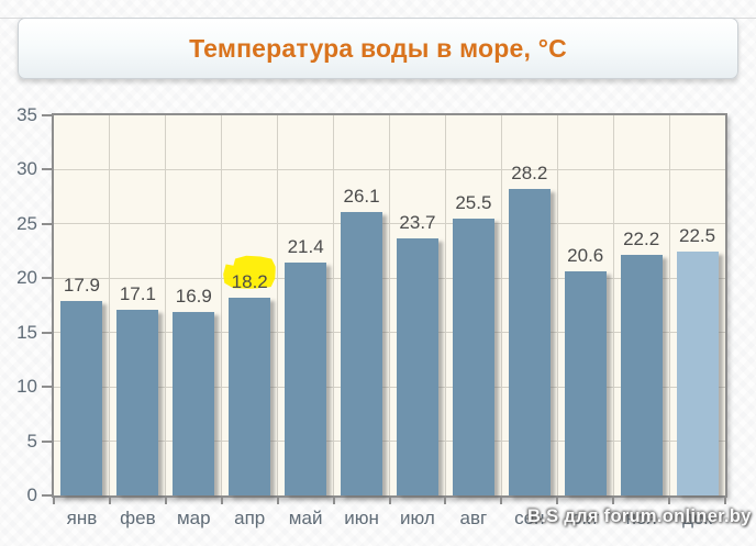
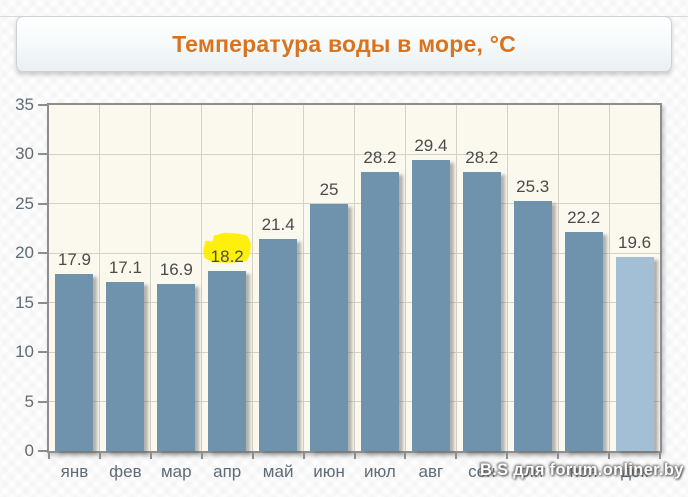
июн: 26.1 -> 25
июл: 23.7 -> 28.2
авг: 25.5 -> 29.4
окт: 20.6 -> 25.3
дек: 22.5 -> 19.6
